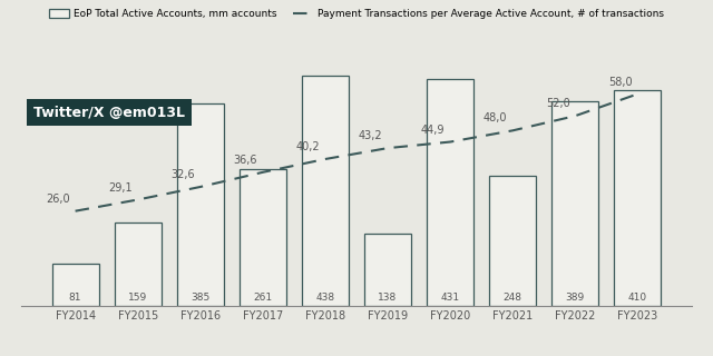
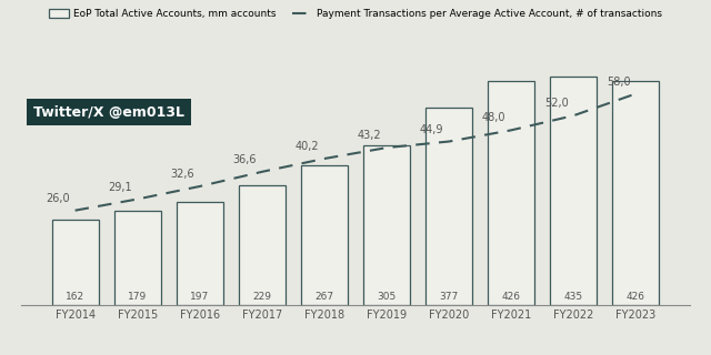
EoP Total Active Accounts, mm accounts/FY2014: 81 -> 162
EoP Total Active Accounts, mm accounts/FY2015: 159 -> 179
EoP Total Active Accounts, mm accounts/FY2016: 385 -> 197
EoP Total Active Accounts, mm accounts/FY2017: 261 -> 229
EoP Total Active Accounts, mm accounts/FY2018: 438 -> 267
EoP Total Active Accounts, mm accounts/FY2019: 138 -> 305
EoP Total Active Accounts, mm accounts/FY2020: 431 -> 377
EoP Total Active Accounts, mm accounts/FY2021: 248 -> 426
EoP Total Active Accounts, mm accounts/FY2022: 389 -> 435
EoP Total Active Accounts, mm accounts/FY2023: 410 -> 426
